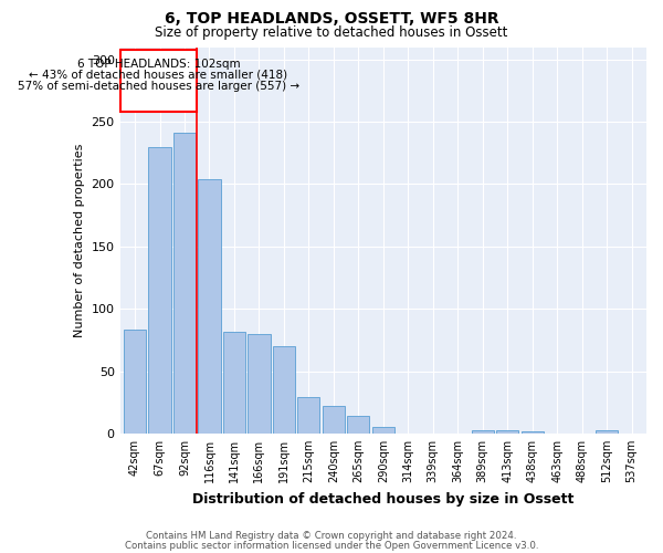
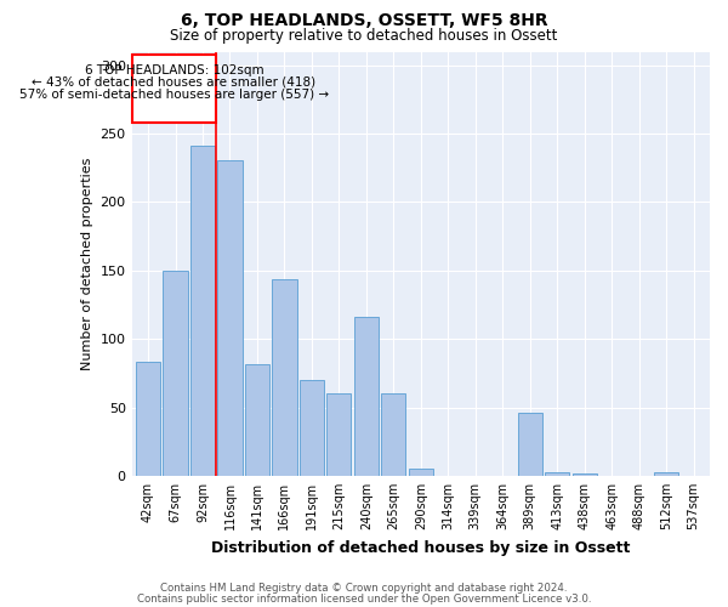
67sqm: 230 -> 150
116sqm: 204 -> 231
166sqm: 80 -> 144
215sqm: 29 -> 60
240sqm: 22 -> 116
265sqm: 14 -> 60
389sqm: 3 -> 46
